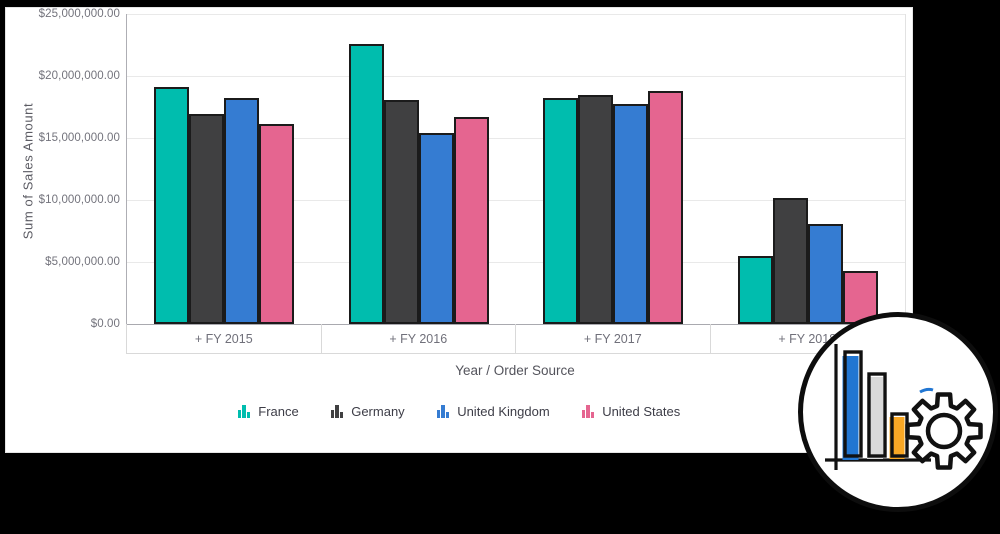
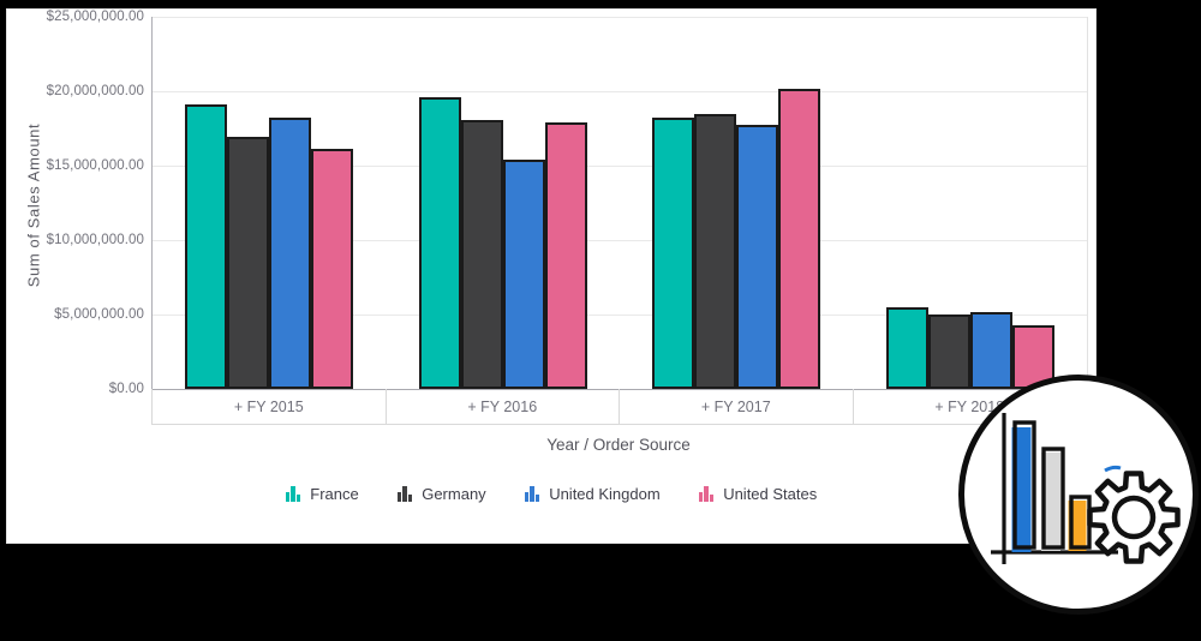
France/+ FY 2016: $22600000 -> $19600000
United States/+ FY 2016: $16700000 -> $17900000
United States/+ FY 2017: $18800000 -> $20200000
Germany/+ FY 2018: $10200000 -> $5000000
United Kingdom/+ FY 2018: $8100000 -> $5200000
